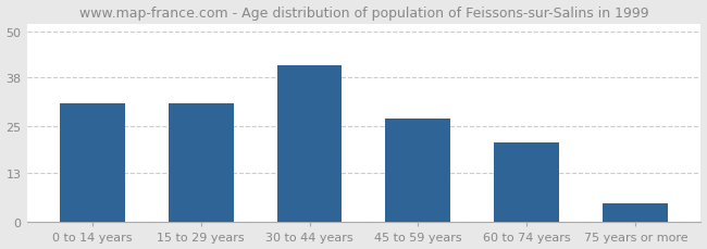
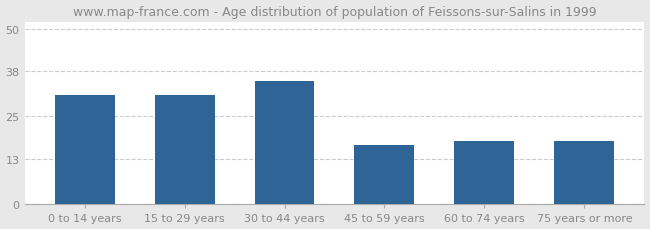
30 to 44 years: 41 -> 35
45 to 59 years: 27 -> 17
60 to 74 years: 21 -> 18
75 years or more: 5 -> 18
